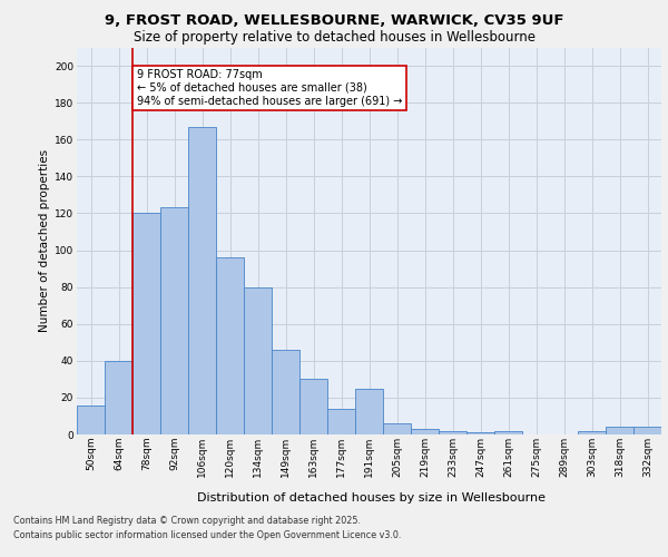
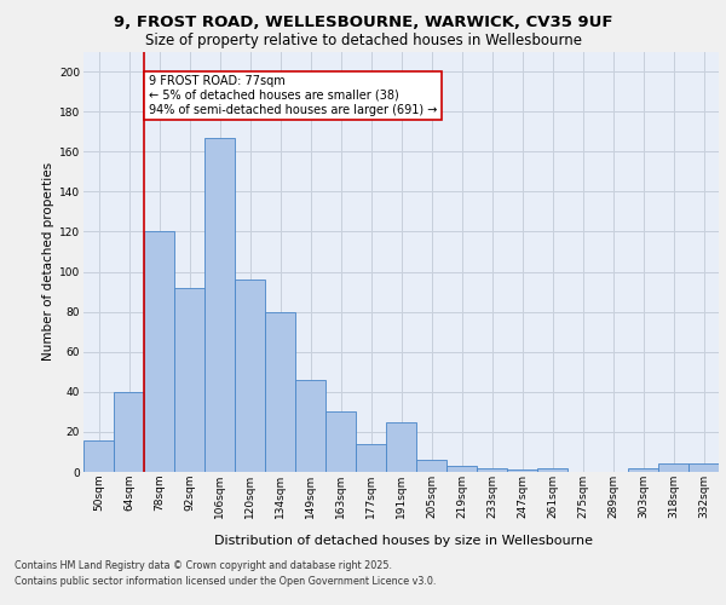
92sqm: 123 -> 92
